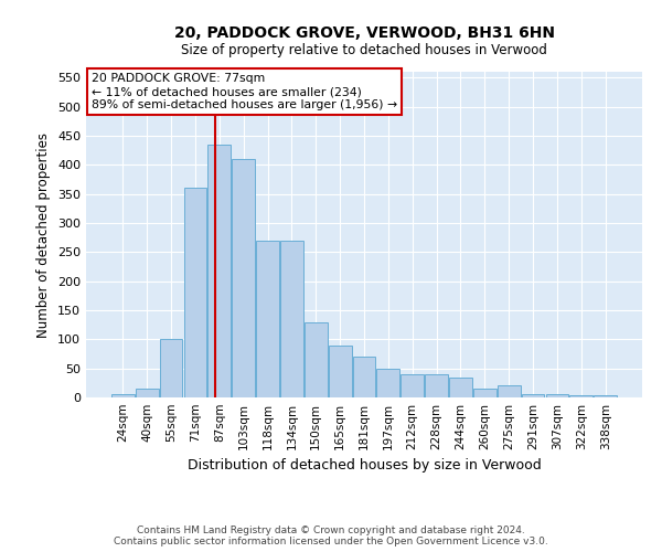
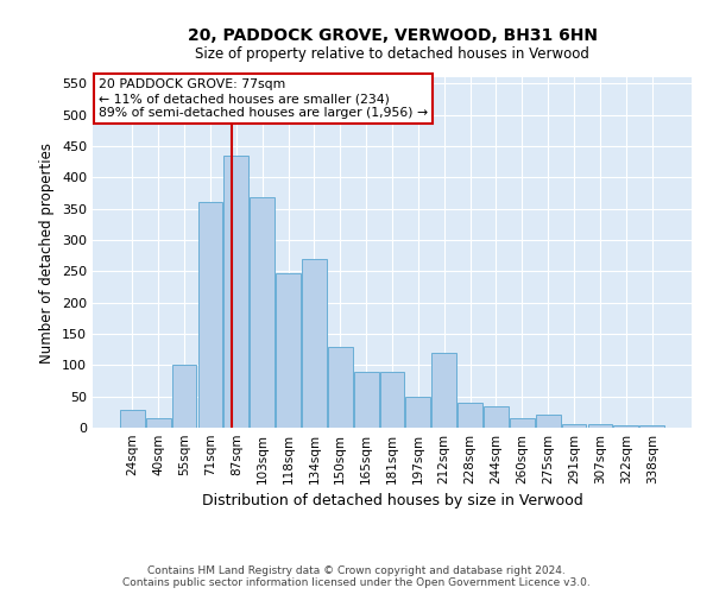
24sqm: 5 -> 28
103sqm: 410 -> 368
118sqm: 270 -> 246
181sqm: 70 -> 90
212sqm: 40 -> 120
